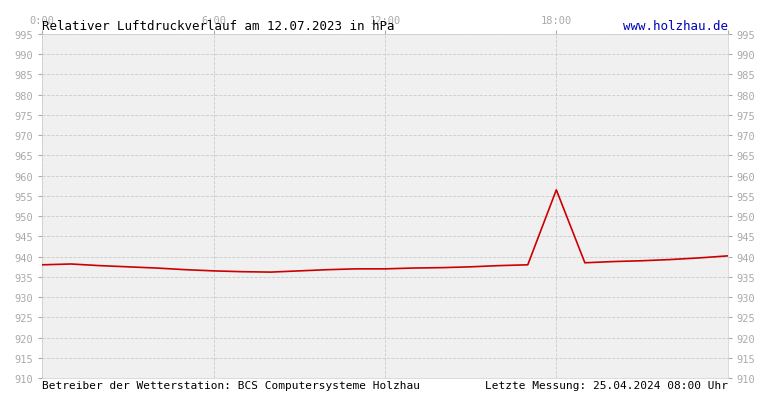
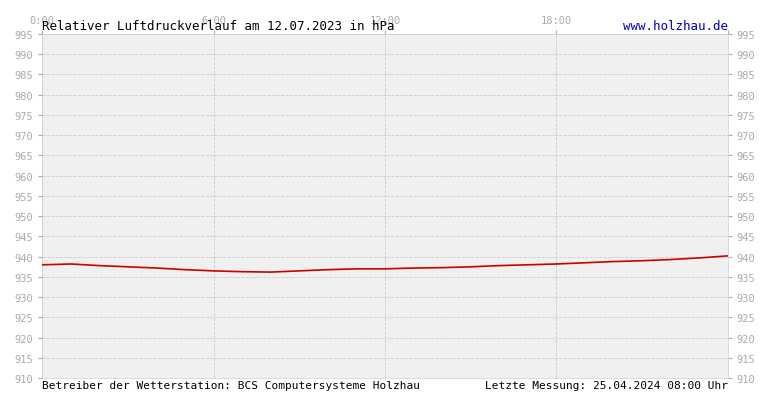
18:00: 956.5 -> 938.2
